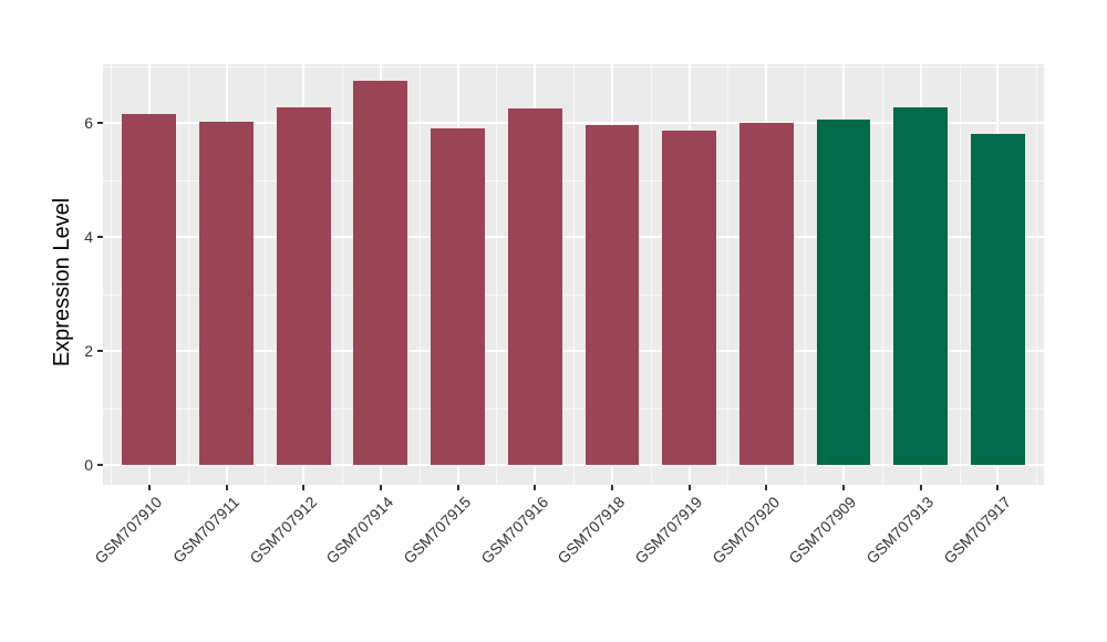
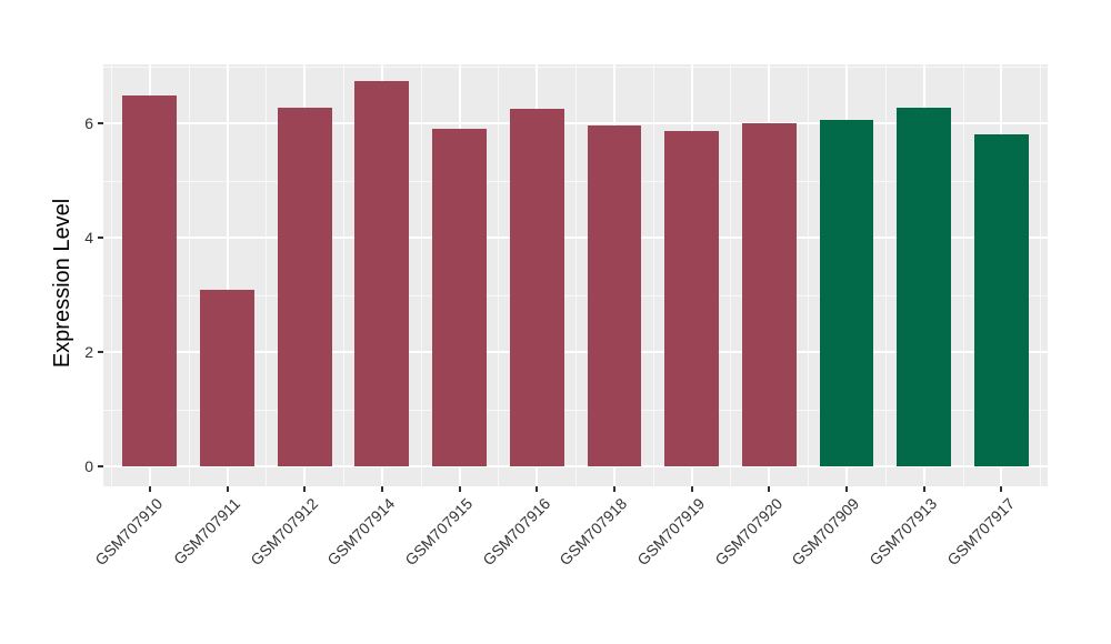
GSM707910: 6.2 -> 6.5
GSM707911: 6.0 -> 3.1
